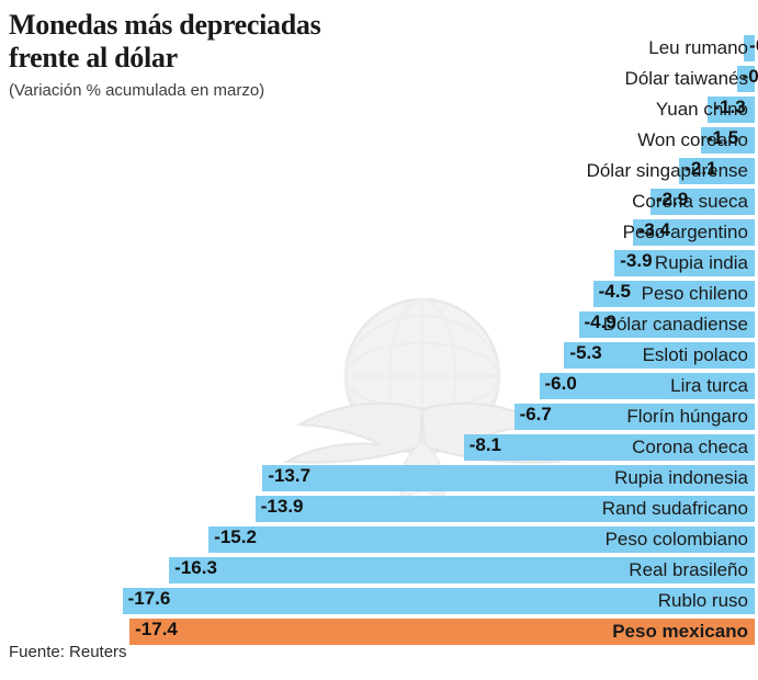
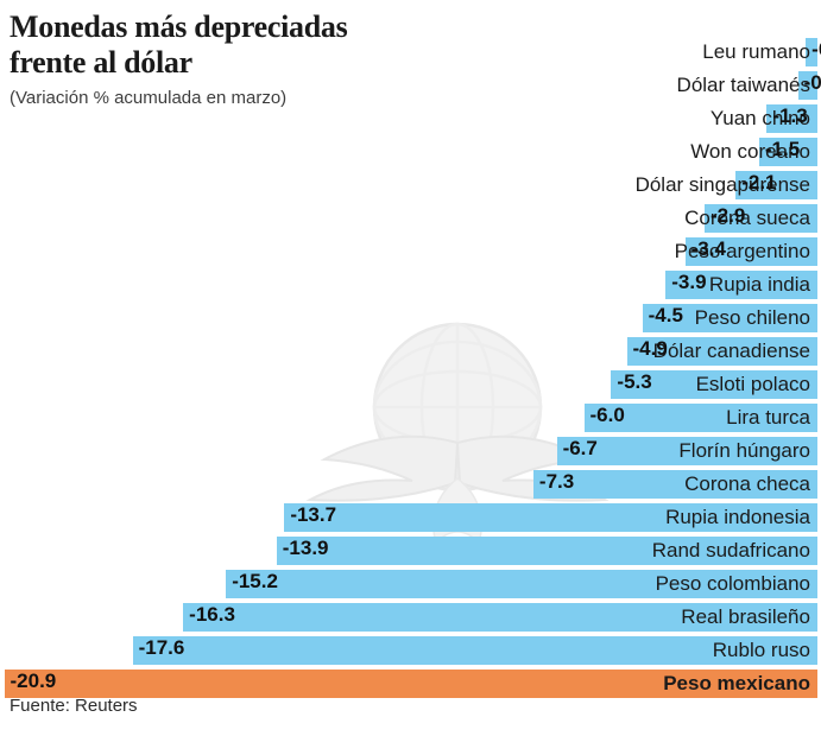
Corona checa: -8.1 -> -7.3
Peso mexicano: -17.4 -> -20.9
